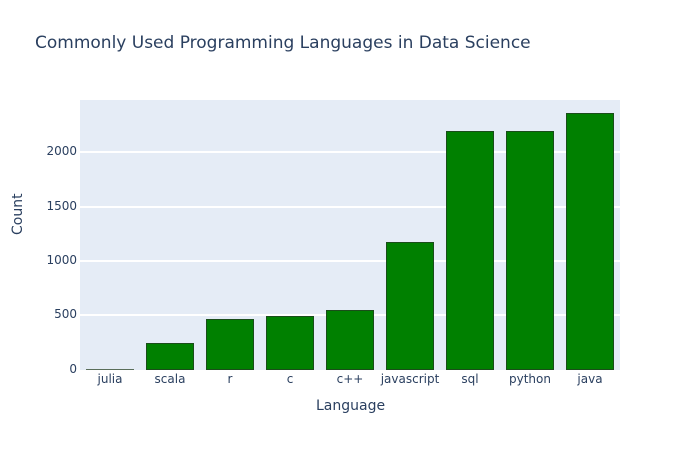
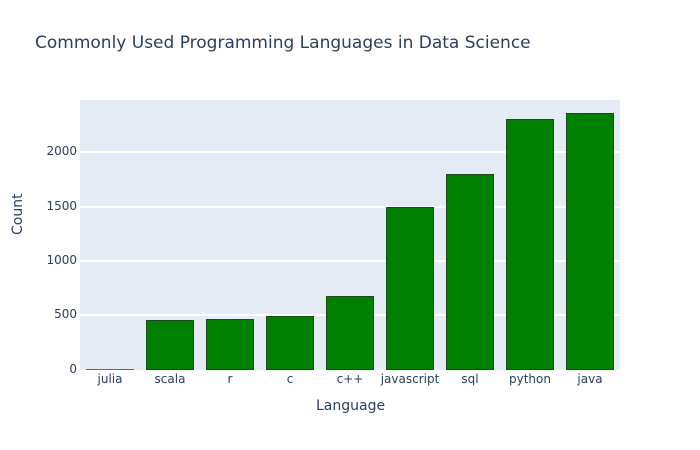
scala: 250 -> 460
c++: 540 -> 680
javascript: 1180 -> 1500
sql: 2200 -> 1800
python: 2200 -> 2310
